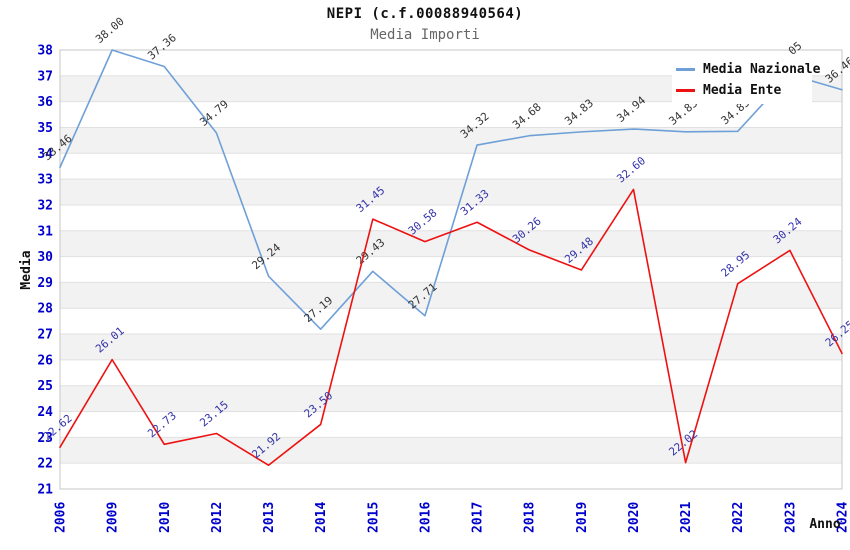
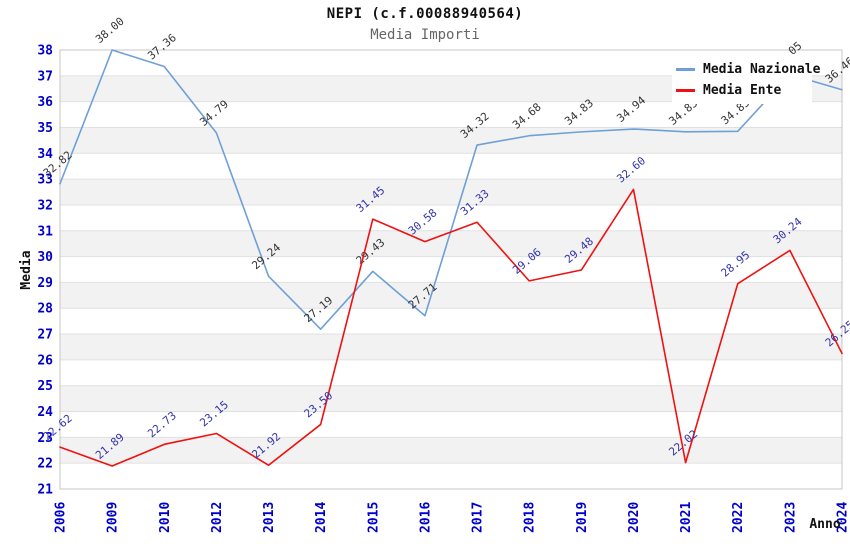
Media Nazionale/2006: 33.46 -> 32.82
Media Ente/2009: 26.01 -> 21.89
Media Ente/2018: 30.26 -> 29.06
